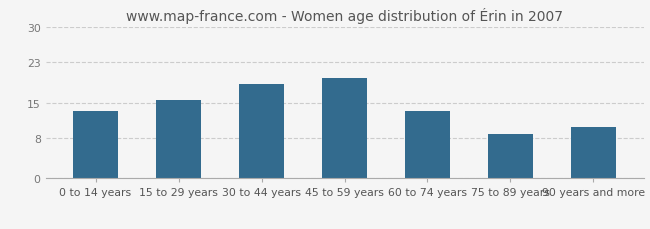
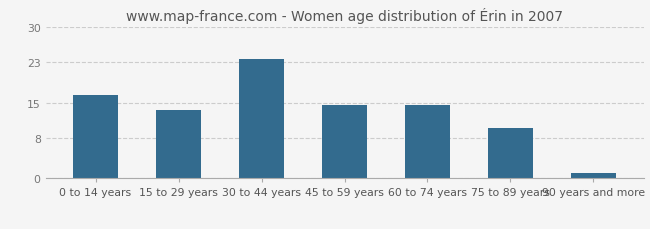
0 to 14 years: 13.4 -> 16.5
15 to 29 years: 15.4 -> 13.5
30 to 44 years: 18.6 -> 23.5
45 to 59 years: 19.8 -> 14.5
60 to 74 years: 13.4 -> 14.5
75 to 89 years: 8.8 -> 10.0
90 years and more: 10.2 -> 1.0
